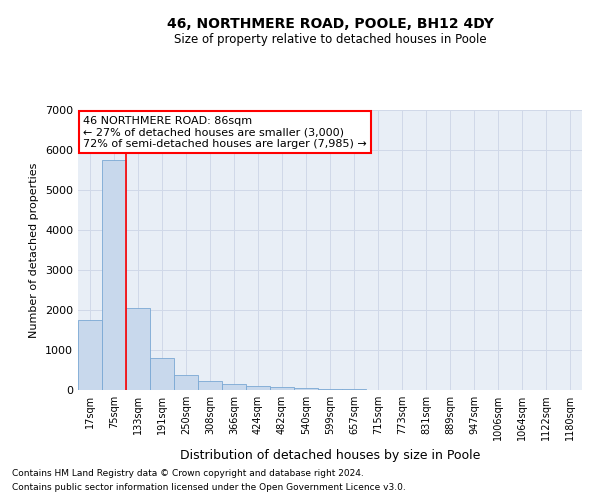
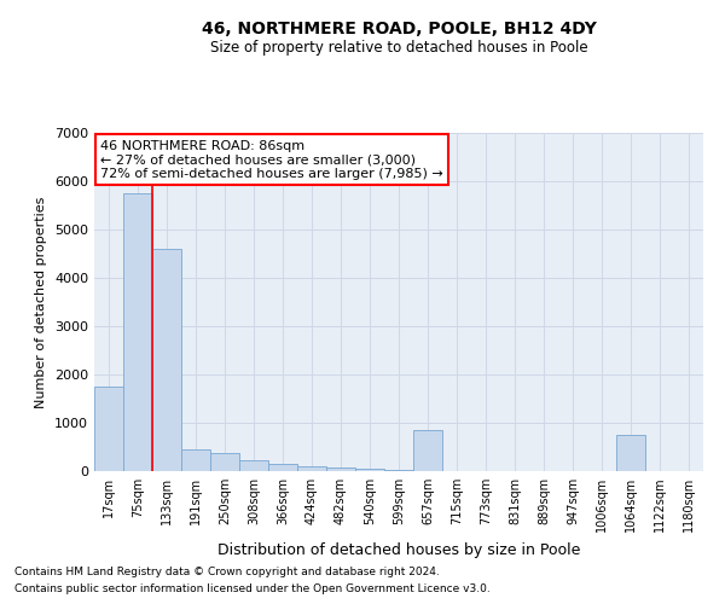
133sqm: 2050 -> 4600
191sqm: 800 -> 450
657sqm: 20 -> 850
1064sqm: 0 -> 750
